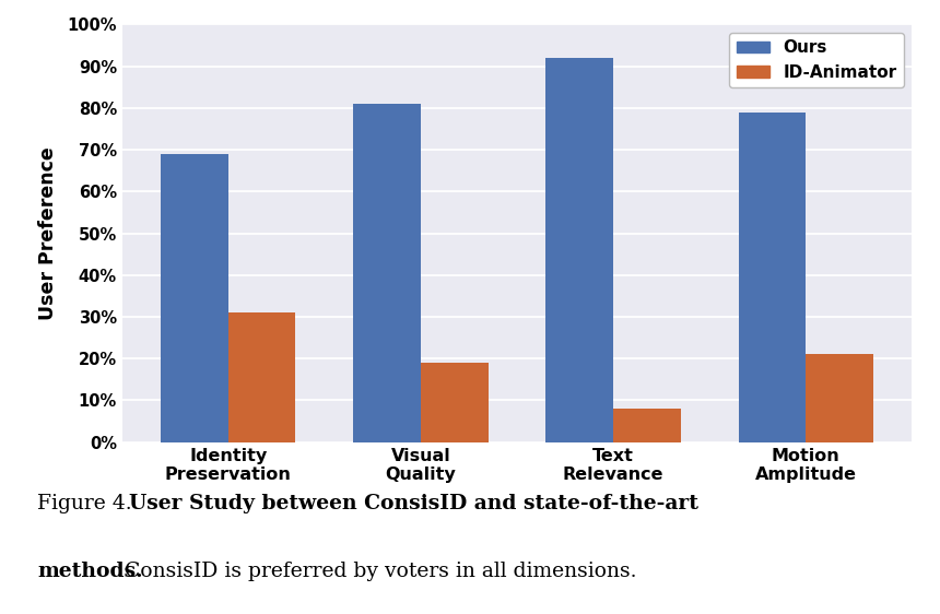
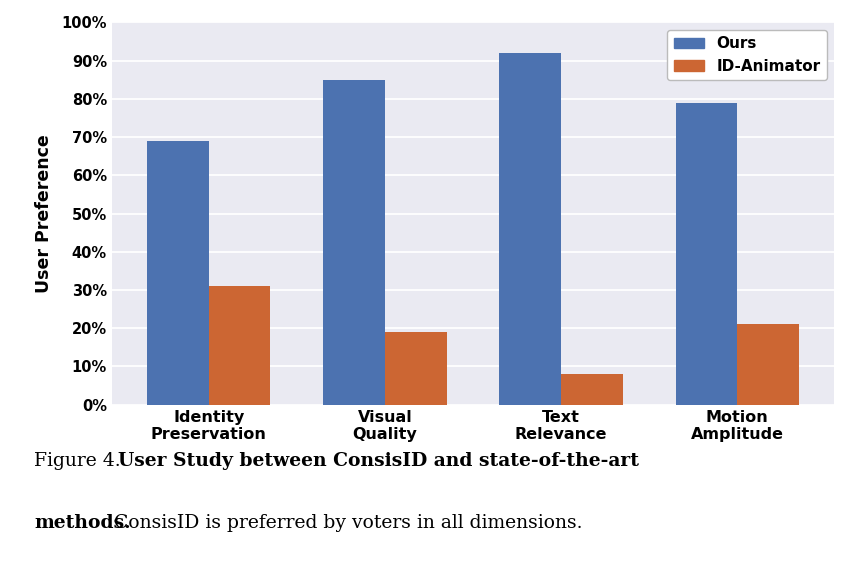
Ours/Visual Quality: 81% -> 85%
